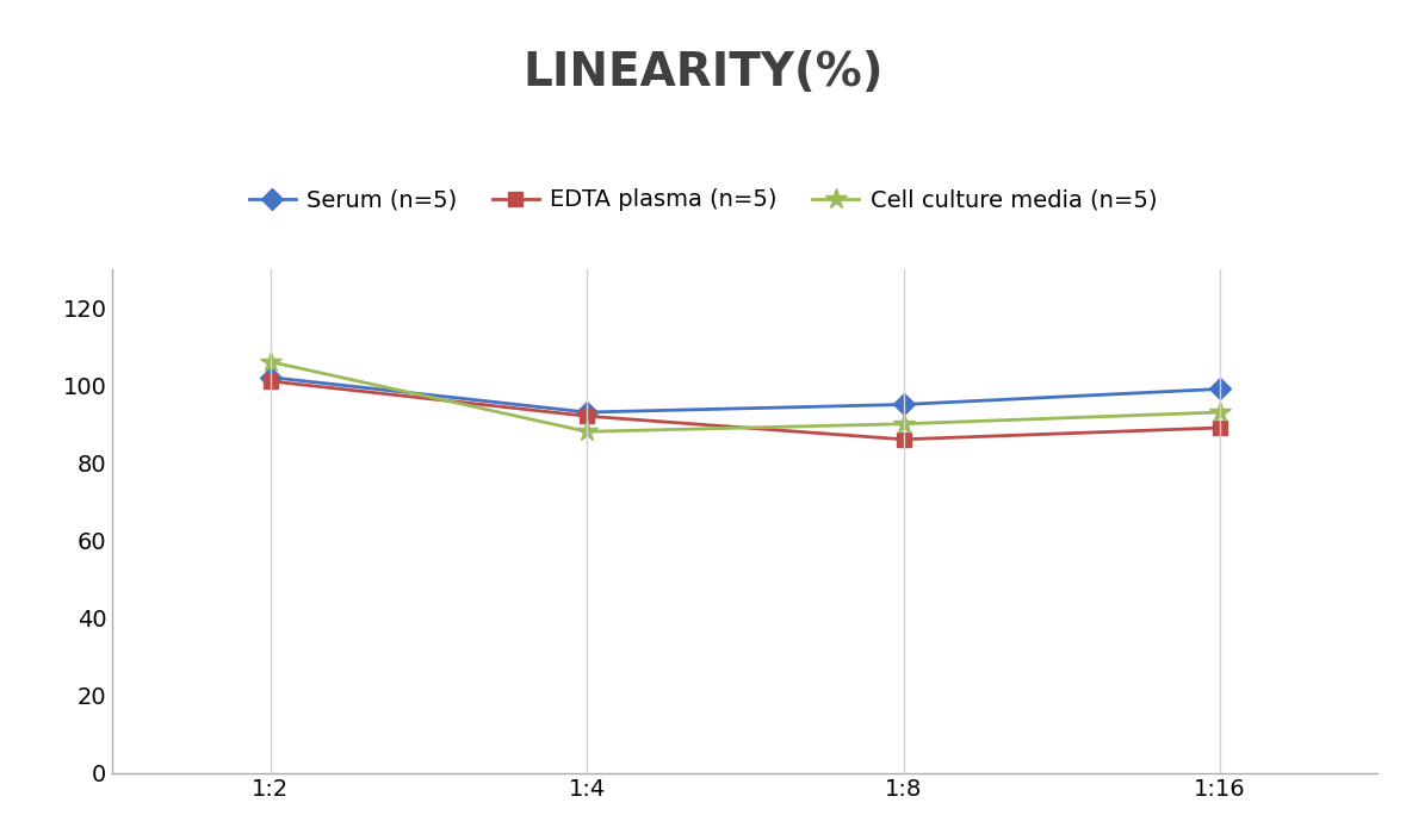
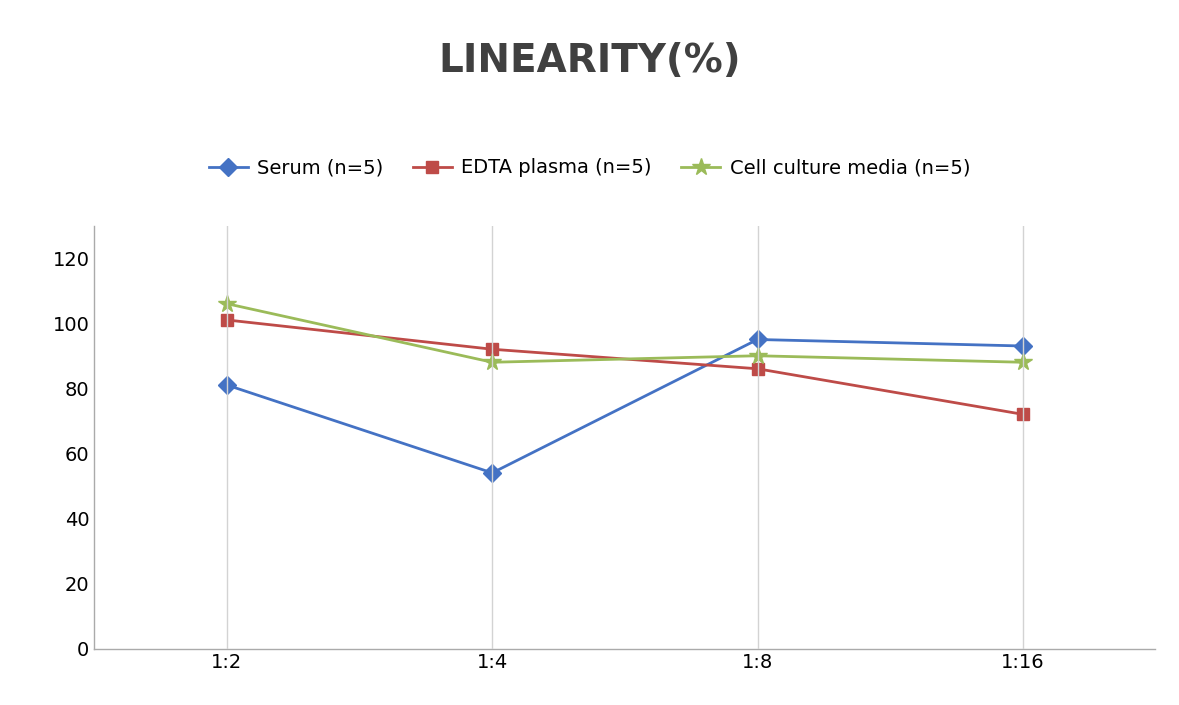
Serum (n=5)/1:2: 102 -> 81
Serum (n=5)/1:4: 93 -> 54
Serum (n=5)/1:16: 99 -> 93
EDTA plasma (n=5)/1:16: 89 -> 72
Cell culture media (n=5)/1:16: 93 -> 88
